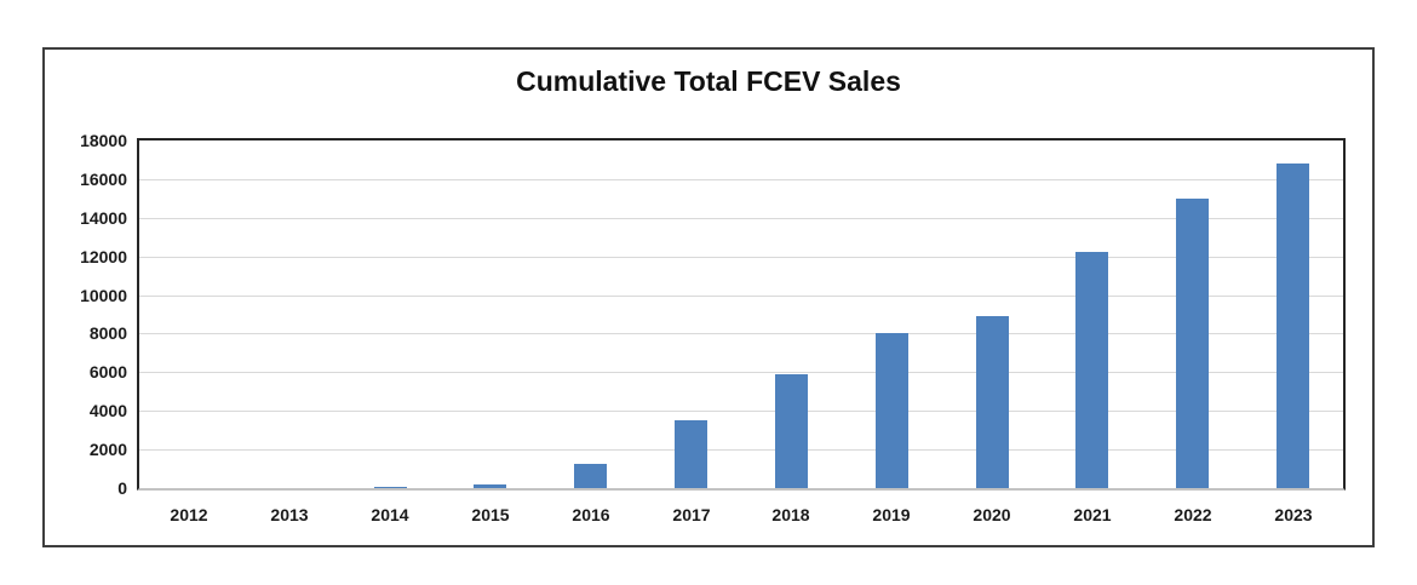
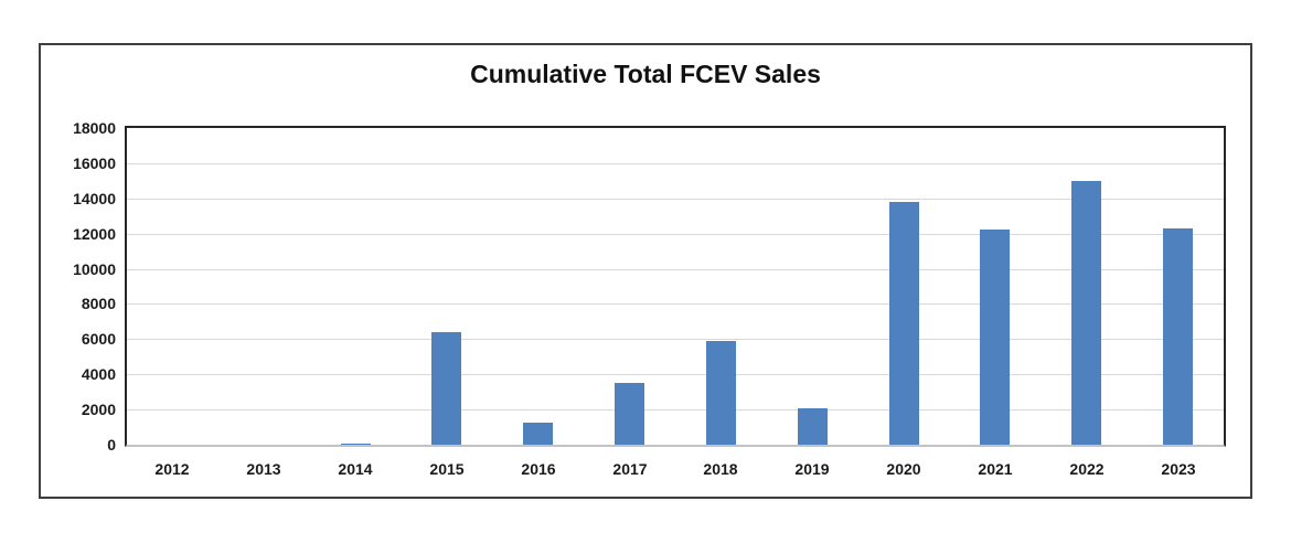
2015: 200 -> 6400
2019: 8000 -> 2100
2020: 8900 -> 13800
2023: 16800 -> 12300
